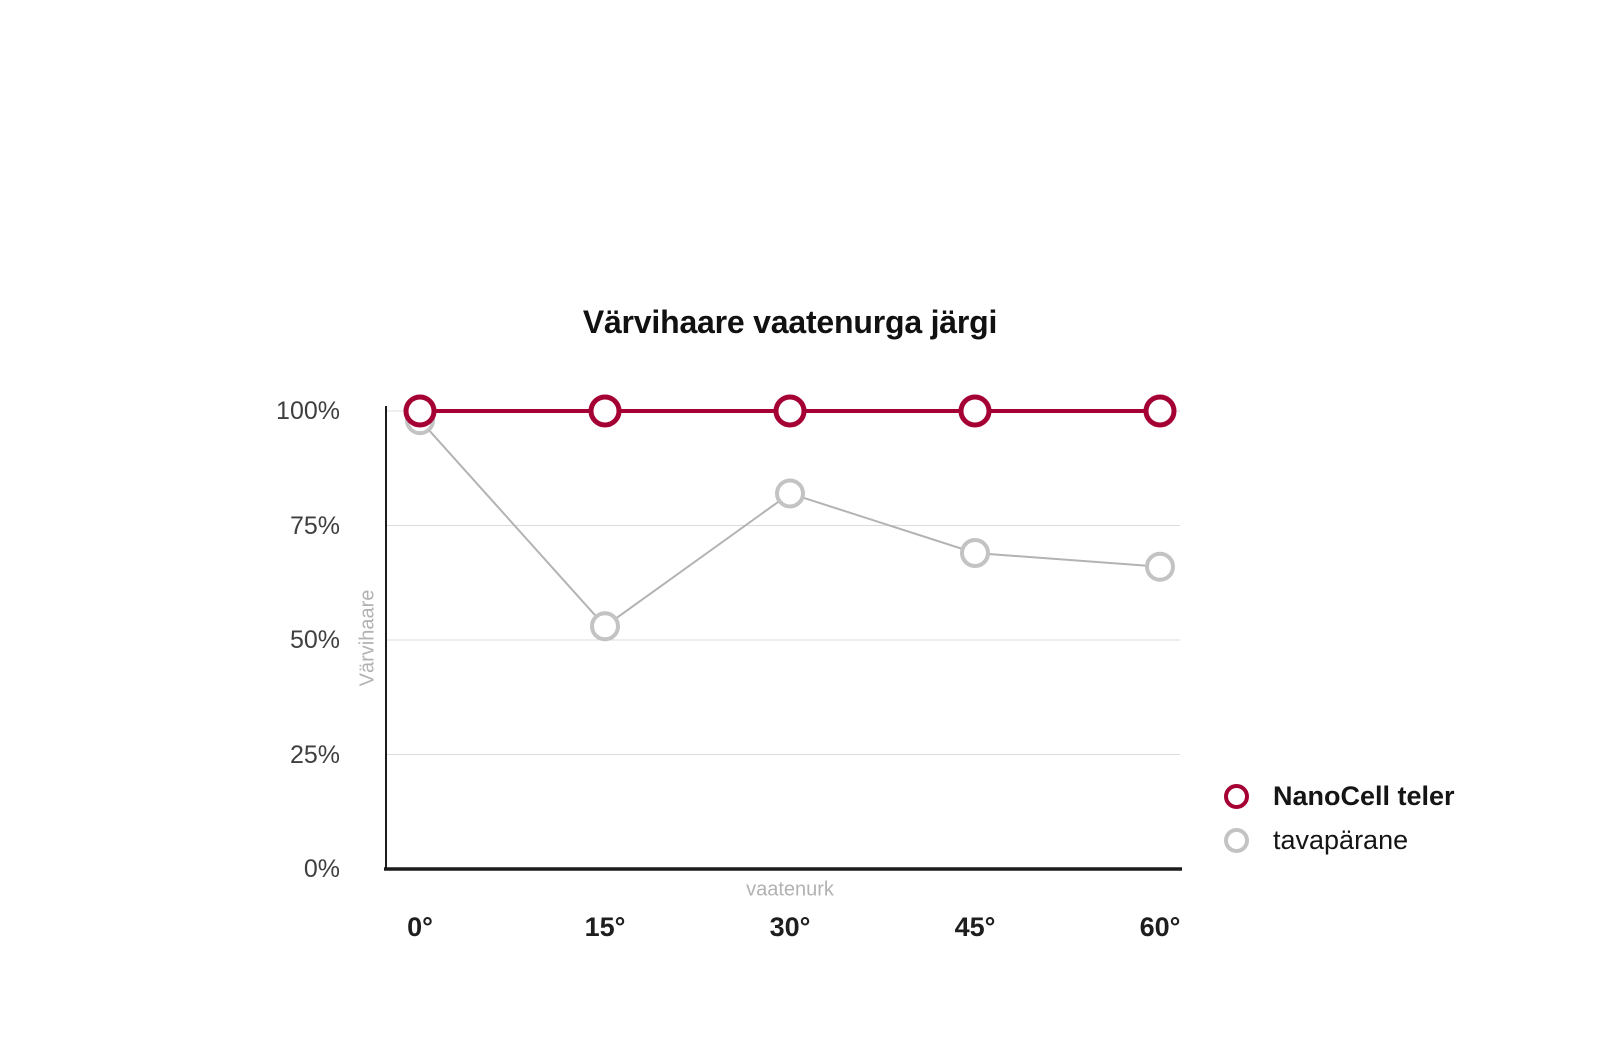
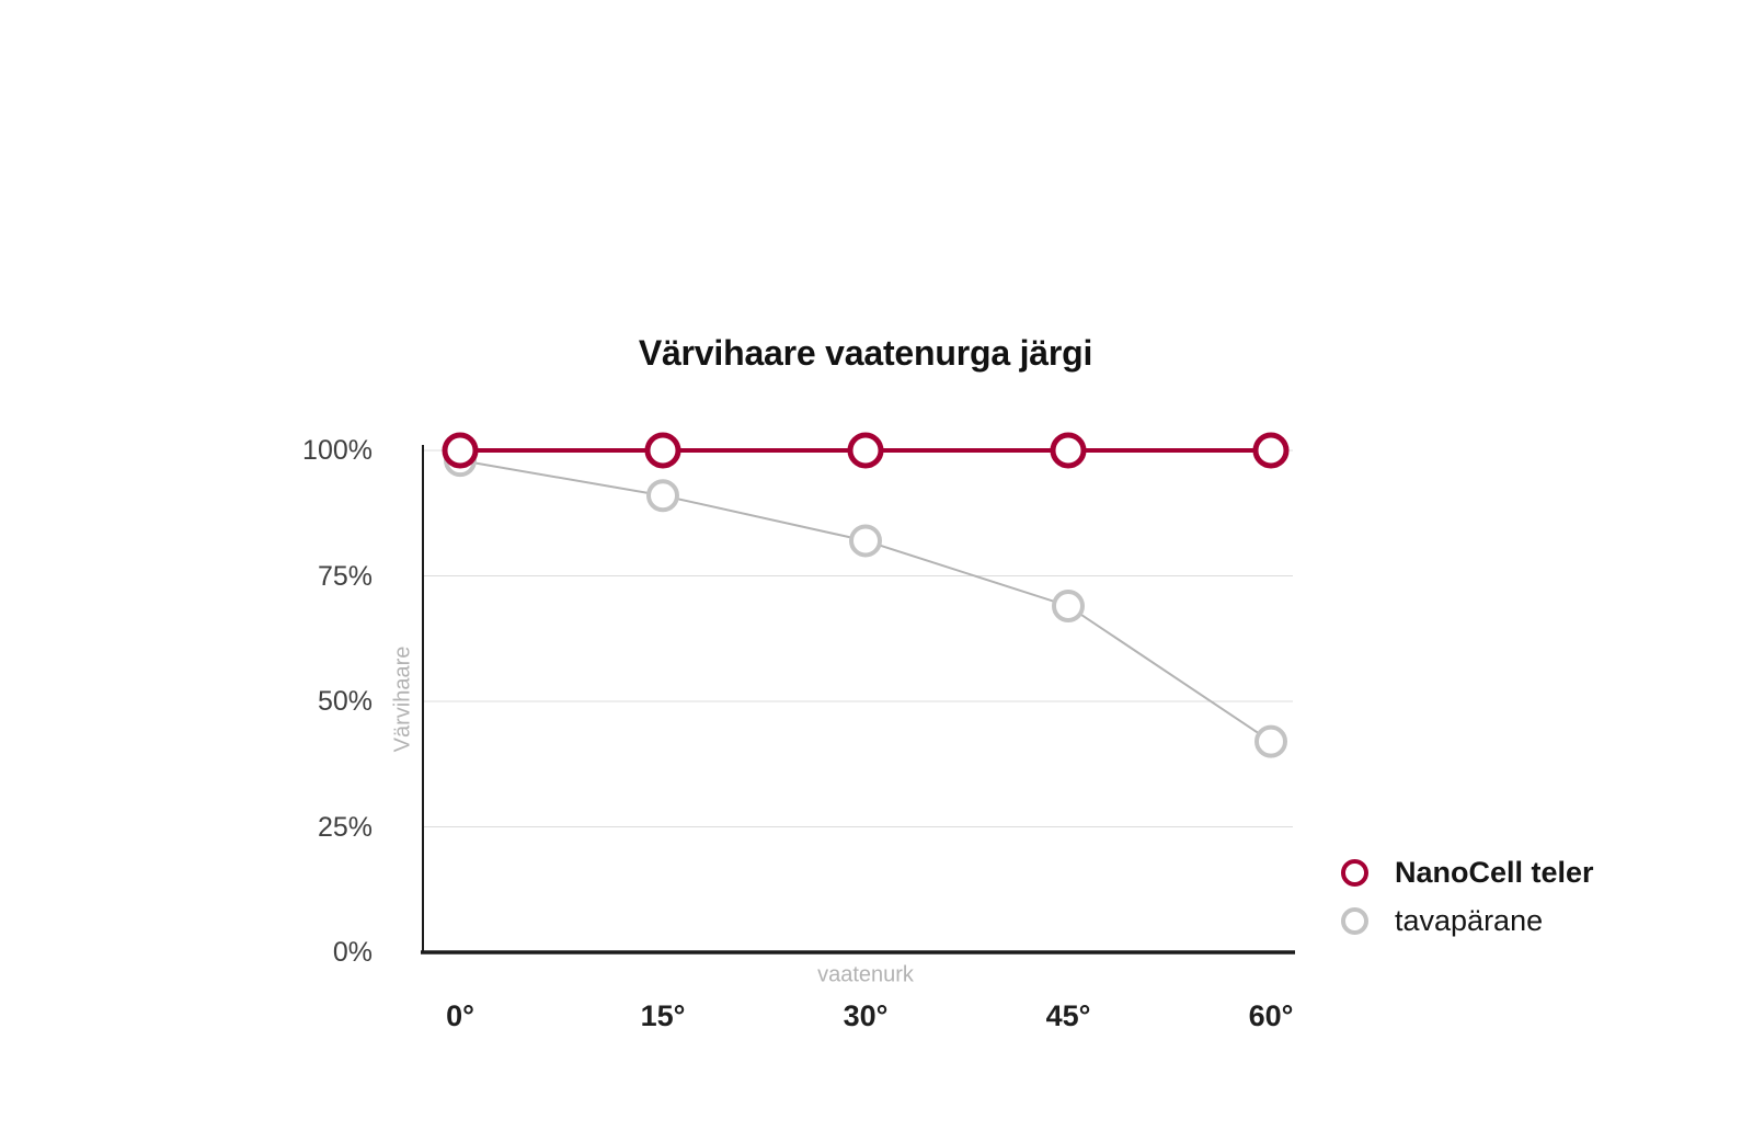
tavapärane/15°: 53% -> 91%
tavapärane/60°: 66% -> 42%
